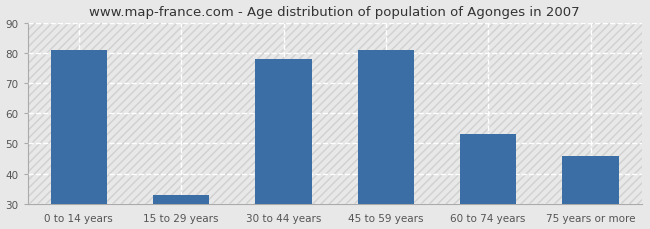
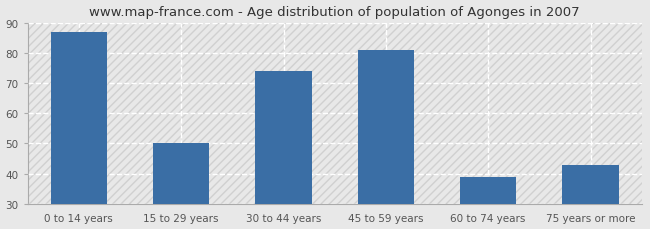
0 to 14 years: 81 -> 87
15 to 29 years: 33 -> 50
30 to 44 years: 78 -> 74
60 to 74 years: 53 -> 39
75 years or more: 46 -> 43
